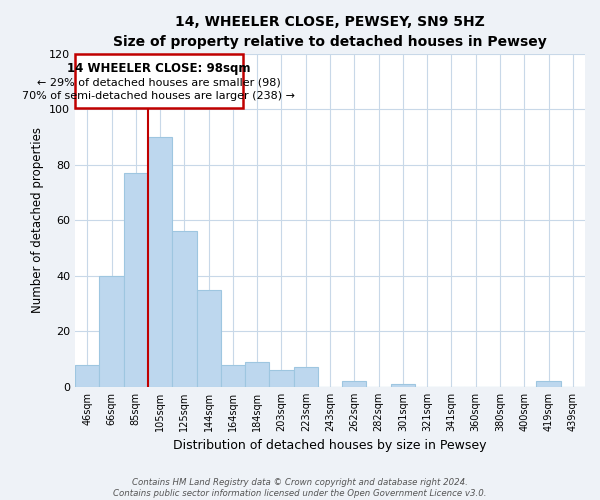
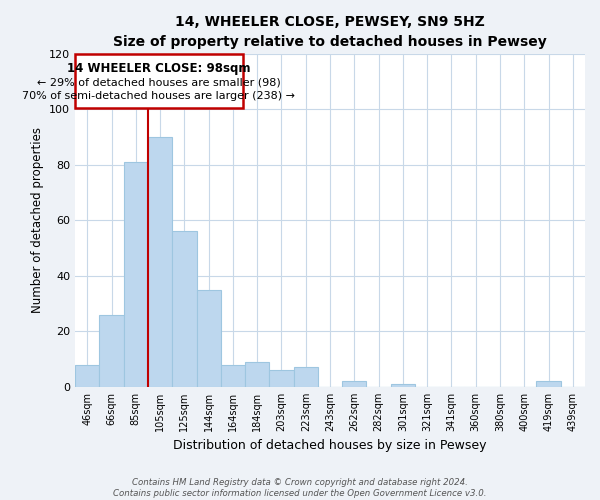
66sqm: 40 -> 26
85sqm: 77 -> 81
